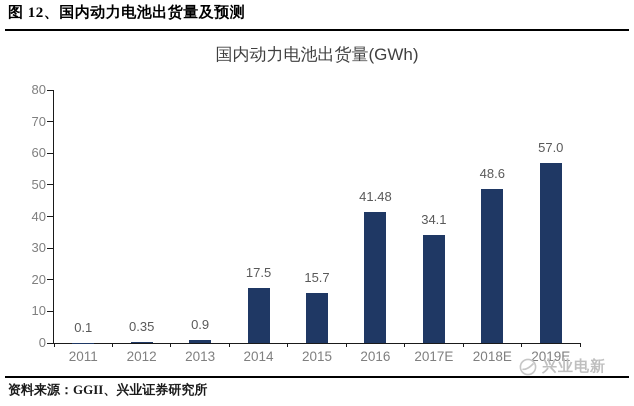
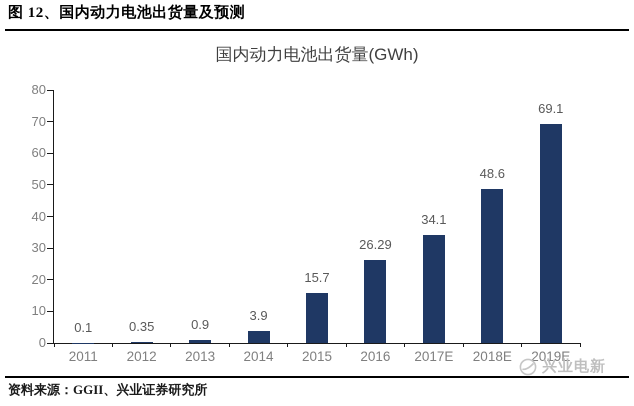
2014: 17.5 -> 3.9
2016: 41.48 -> 26.29
2019E: 57.0 -> 69.1
